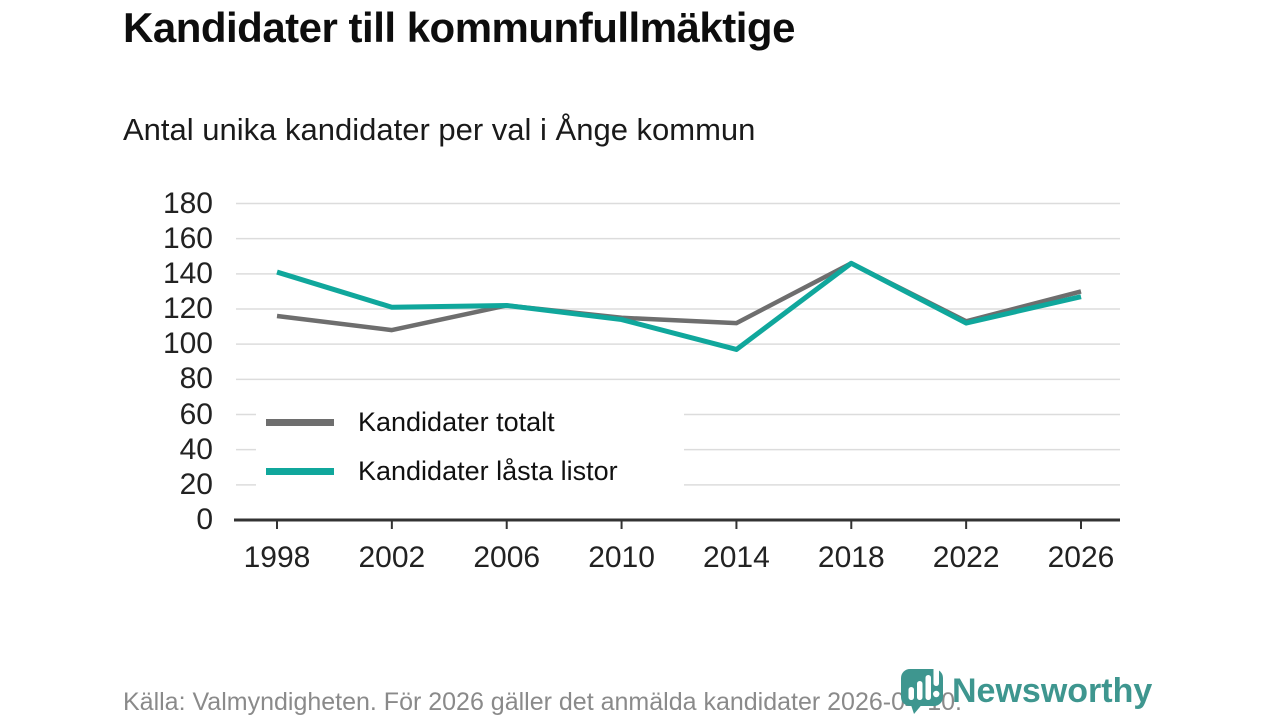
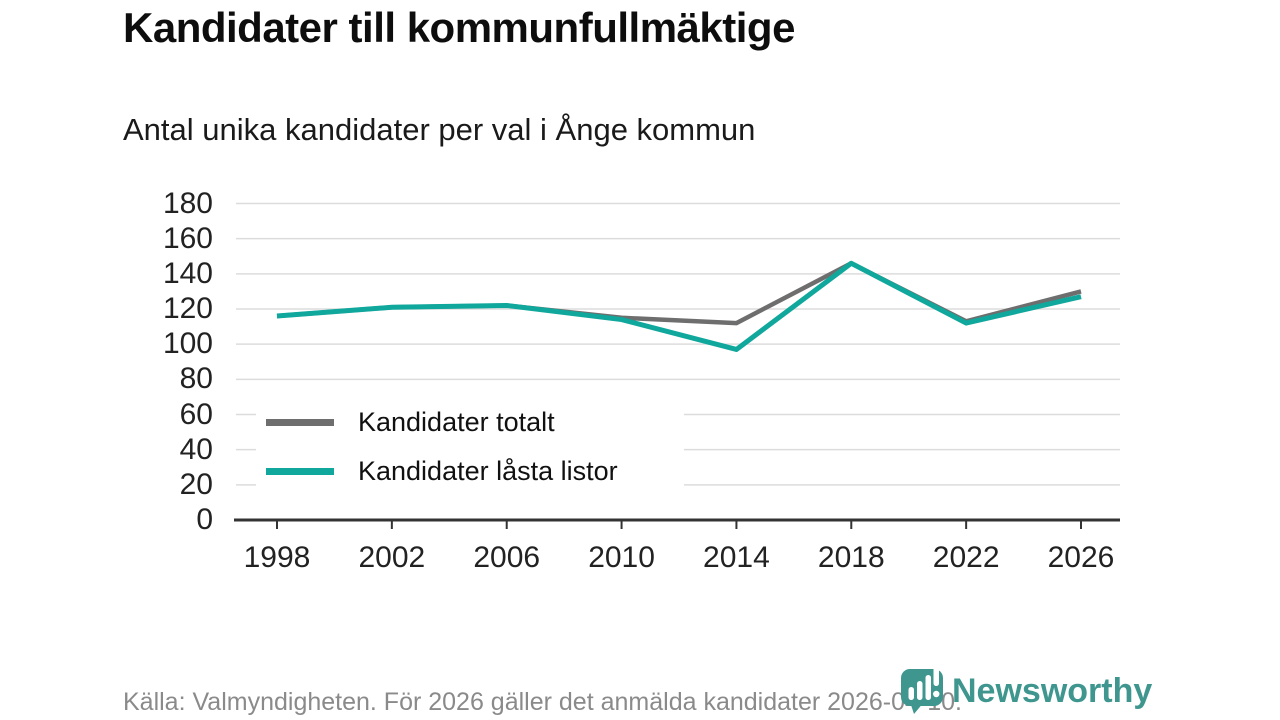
Kandidater låsta listor/1998: 141 -> 116
Kandidater totalt/2002: 108 -> 121
